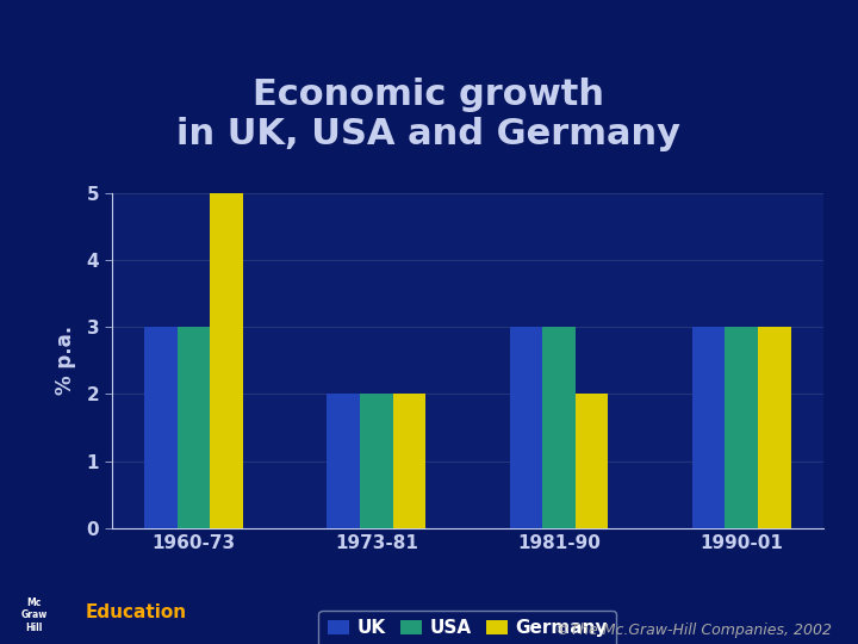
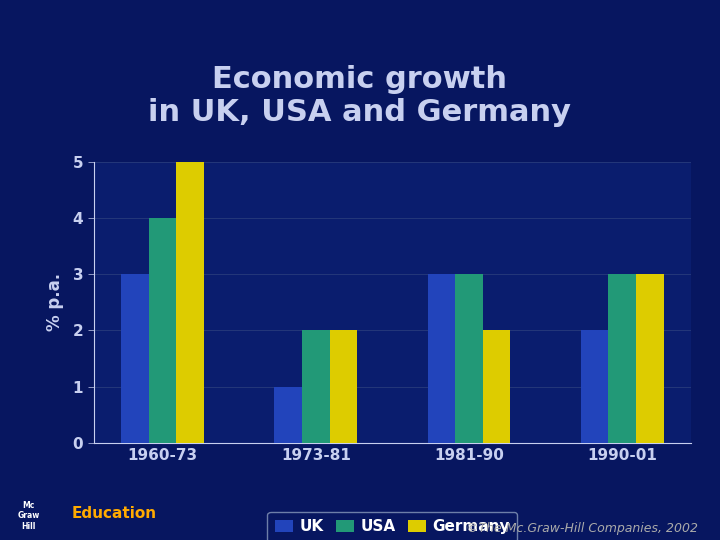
USA/1960-73: 3 -> 4
UK/1973-81: 2 -> 1
UK/1990-01: 3 -> 2
